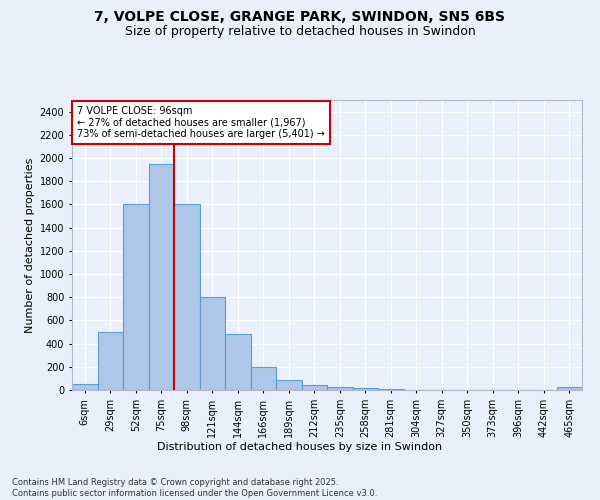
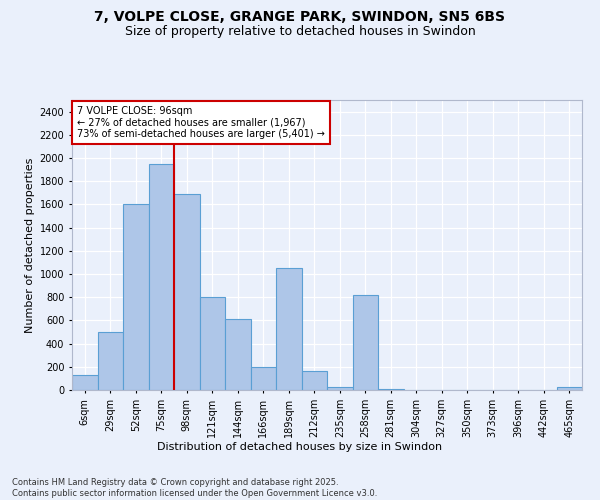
6sqm: 60 -> 130
98sqm: 1600 -> 1690
144sqm: 480 -> 610
189sqm: 90 -> 1050
212sqm: 40 -> 160
258sqm: 20 -> 820
